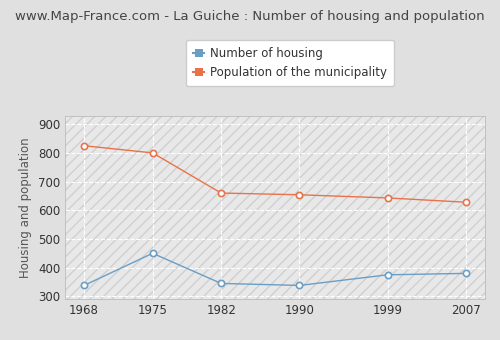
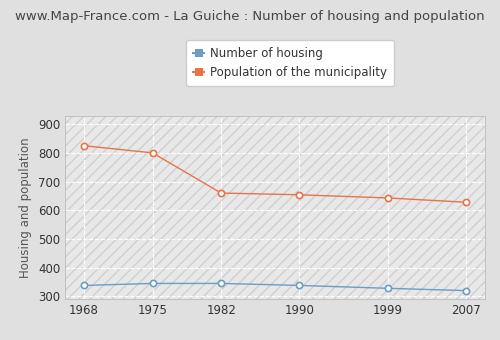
Number of housing/1975: 450 -> 345
Number of housing/1999: 375 -> 328
Number of housing/2007: 380 -> 320
